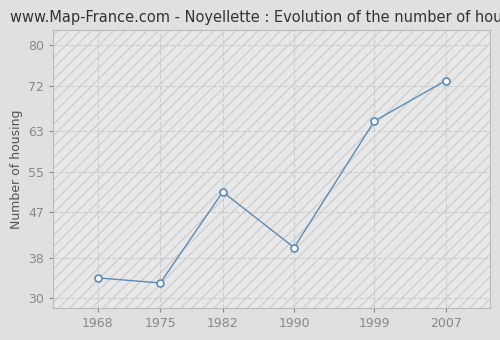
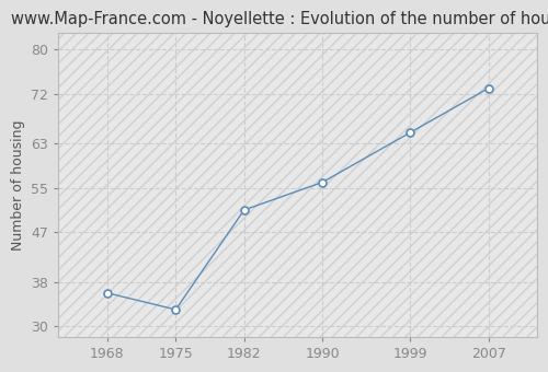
1968: 34 -> 36
1990: 40 -> 56
